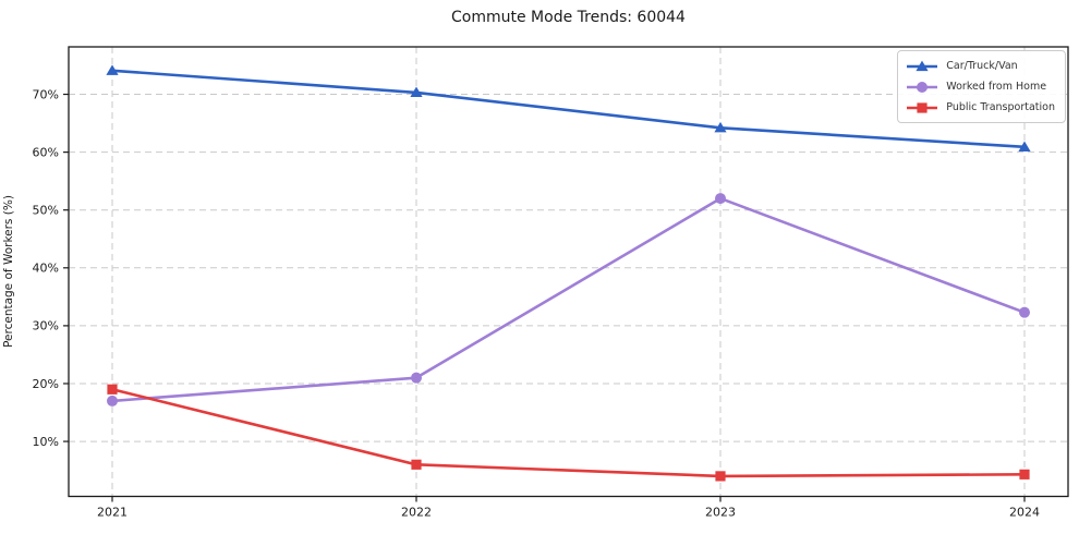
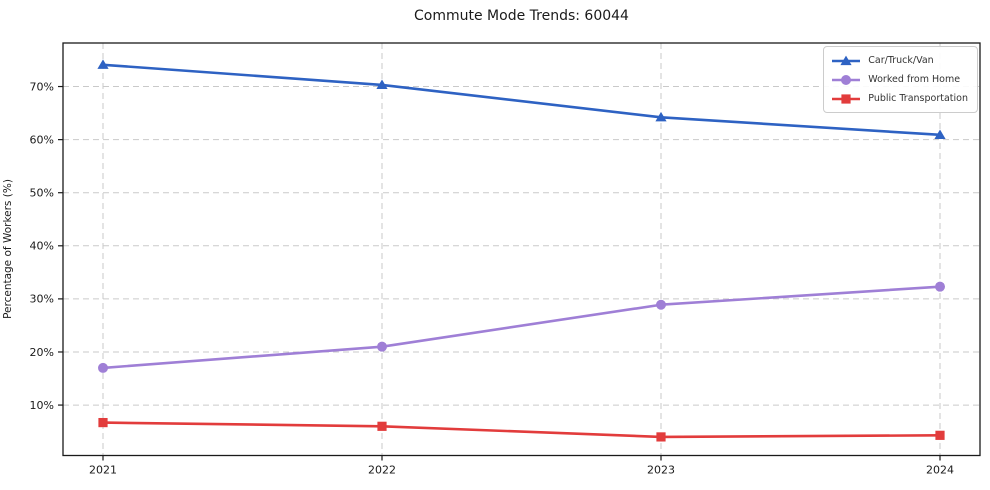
Public Transportation/2021: 19% -> 7%
Worked from Home/2023: 52% -> 29%
